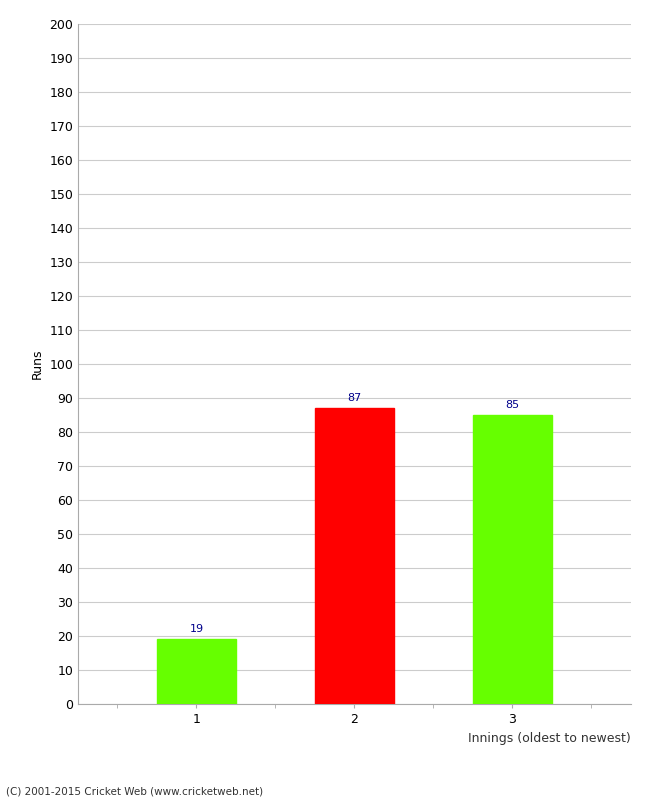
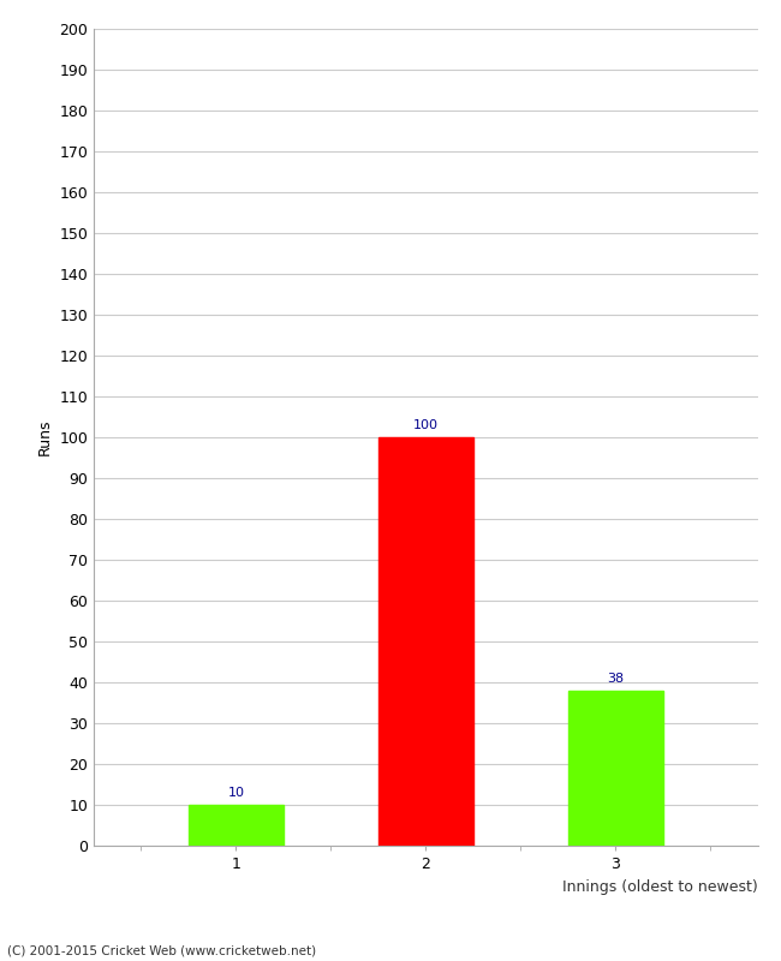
1: 19 -> 10
2: 87 -> 100
3: 85 -> 38
